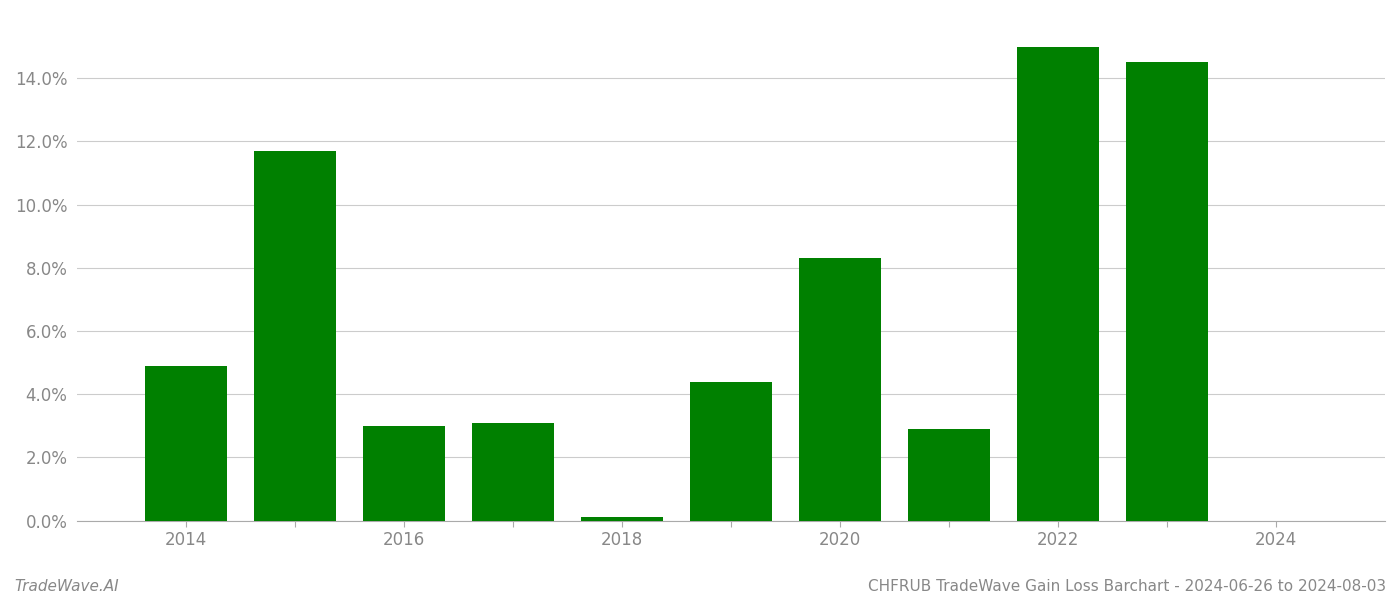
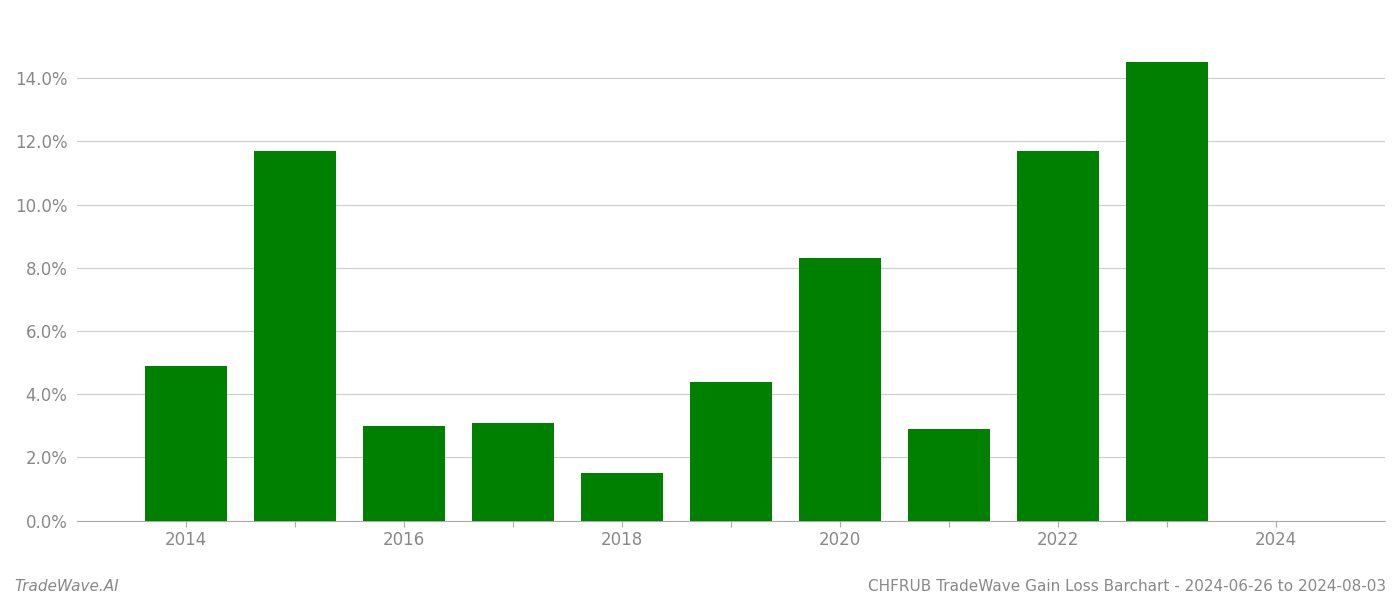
2018: 0.1% -> 1.5%
2022: 15.0% -> 11.7%
